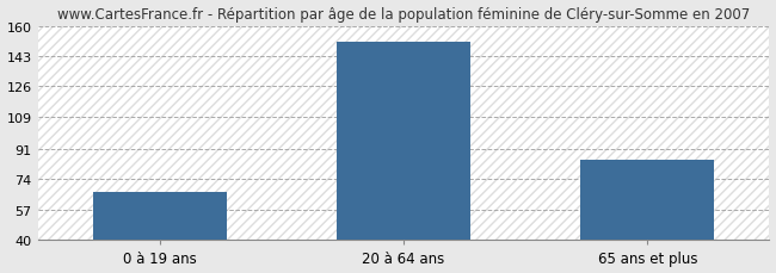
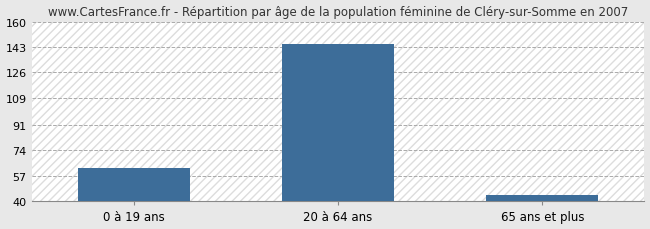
0 à 19 ans: 67 -> 62
20 à 64 ans: 151 -> 145
65 ans et plus: 85 -> 44
